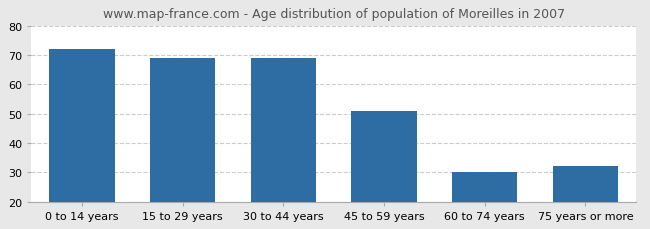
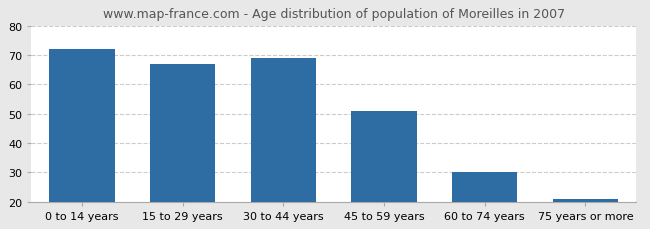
15 to 29 years: 69 -> 67
75 years or more: 32 -> 21
